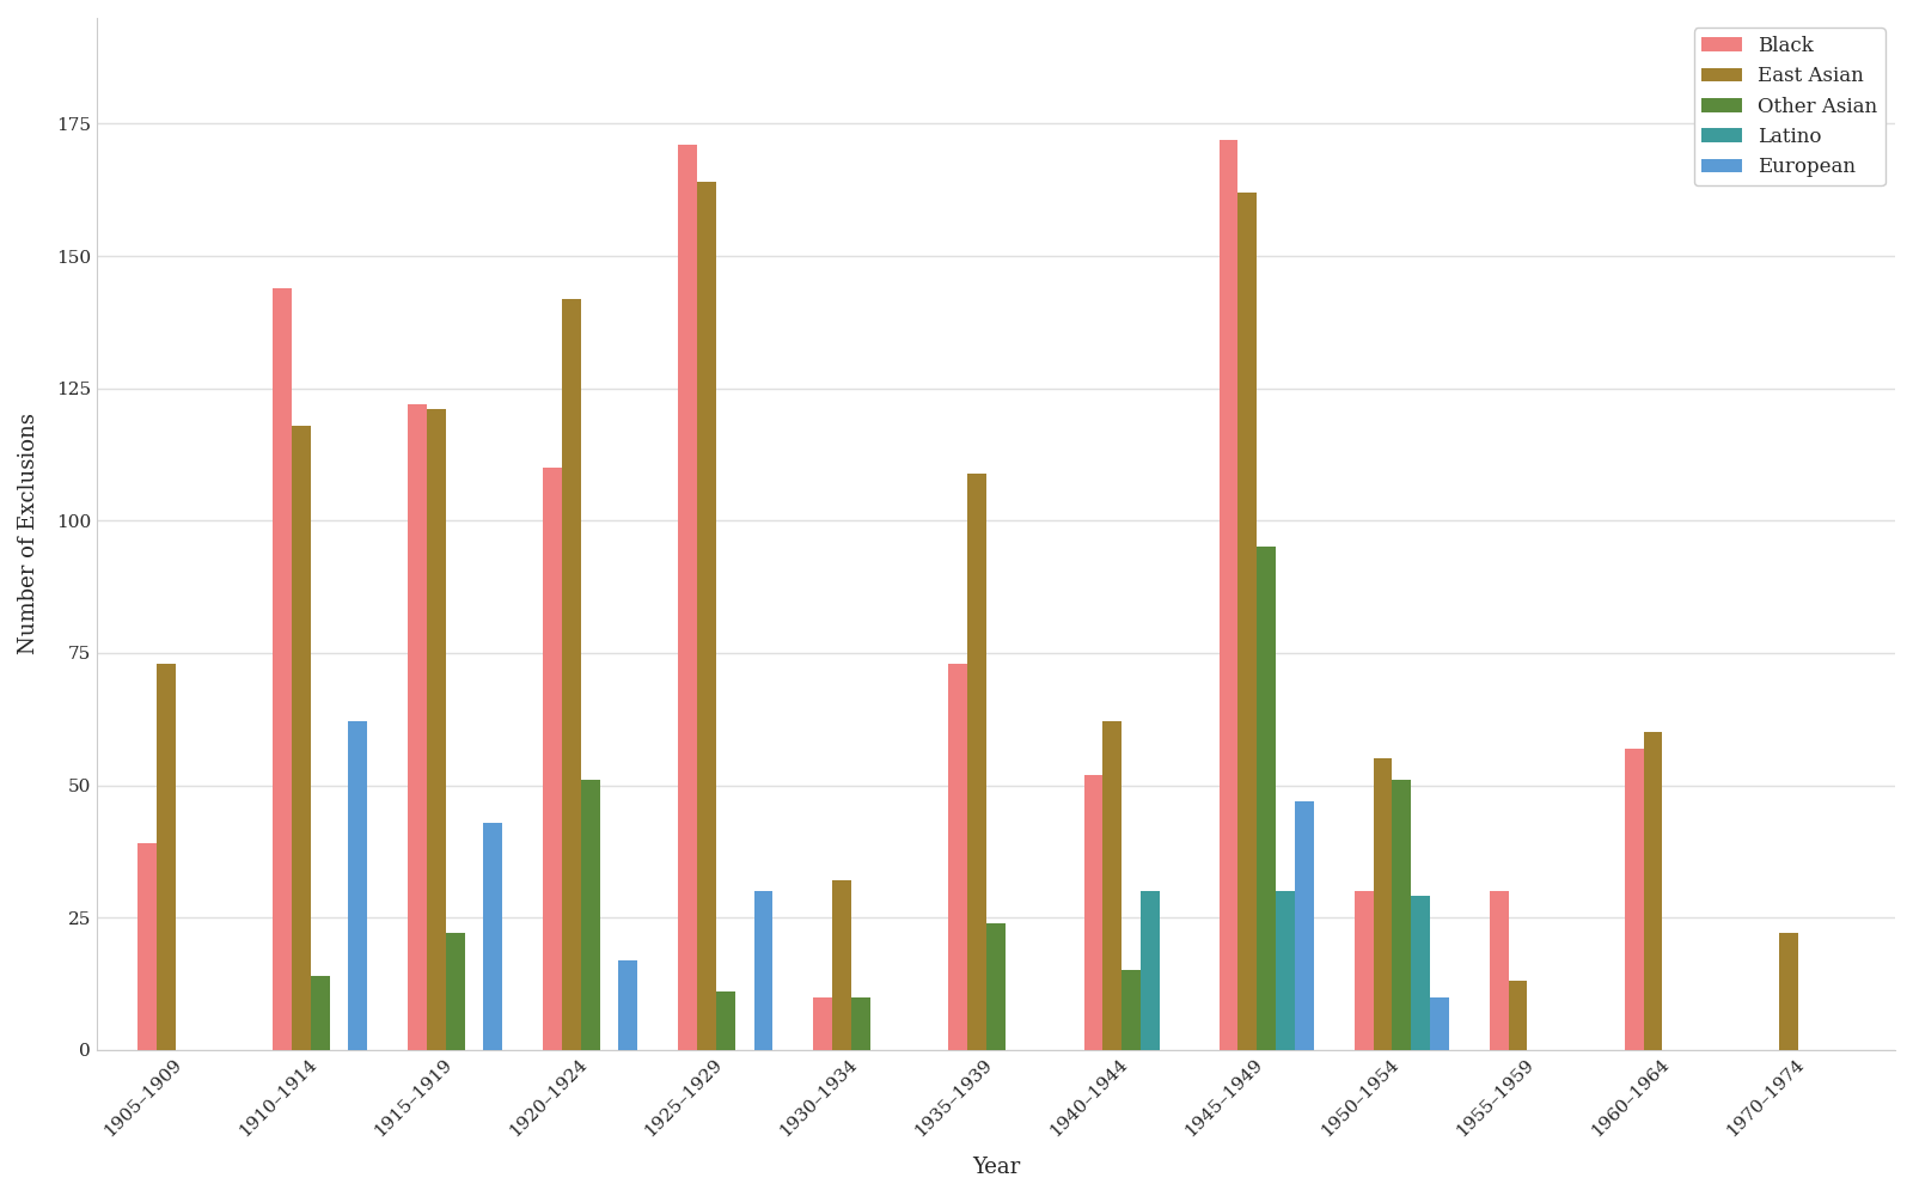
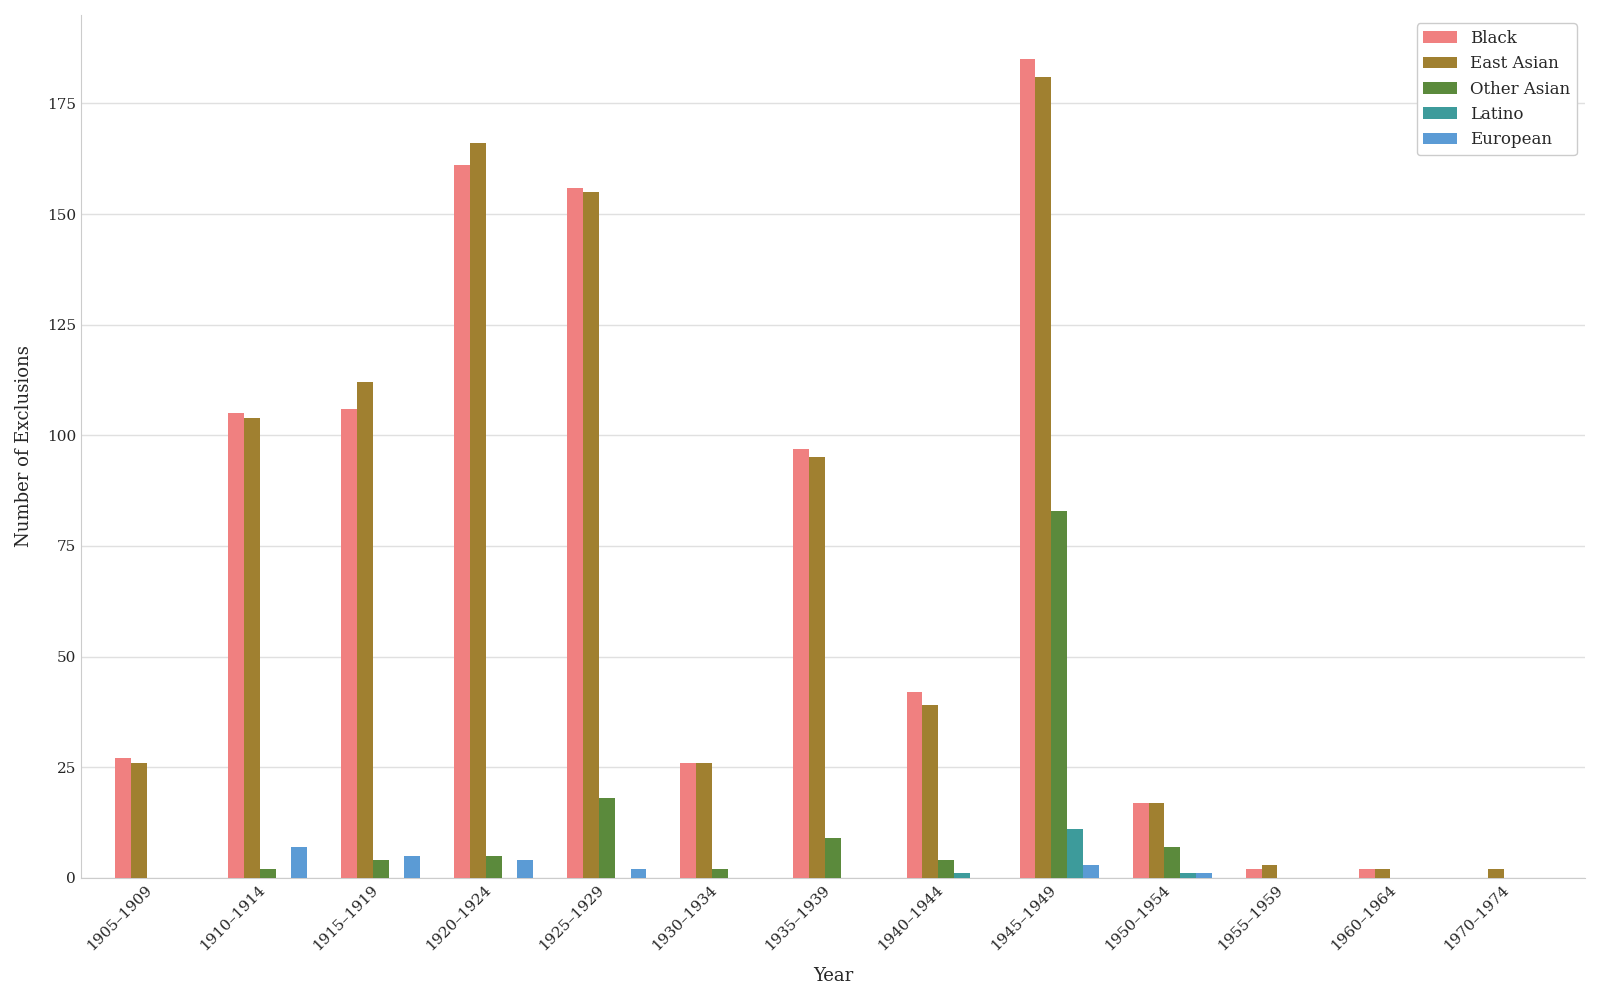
Black/1905–1909: 39 -> 27
East Asian/1905–1909: 73 -> 26
Black/1910–1914: 144 -> 105
East Asian/1910–1914: 118 -> 104
Other Asian/1910–1914: 14 -> 2
European/1910–1914: 62 -> 7
Black/1915–1919: 122 -> 106
East Asian/1915–1919: 121 -> 112
Other Asian/1915–1919: 22 -> 4
European/1915–1919: 43 -> 5
Black/1920–1924: 110 -> 161
East Asian/1920–1924: 142 -> 166
Other Asian/1920–1924: 51 -> 5
European/1920–1924: 17 -> 4
Black/1925–1929: 171 -> 156
East Asian/1925–1929: 164 -> 155
Other Asian/1925–1929: 11 -> 18
European/1925–1929: 30 -> 2
Black/1930–1934: 10 -> 26
East Asian/1930–1934: 32 -> 26
Other Asian/1930–1934: 10 -> 2
Black/1935–1939: 73 -> 97
East Asian/1935–1939: 109 -> 95
Other Asian/1935–1939: 24 -> 9
Black/1940–1944: 52 -> 42
East Asian/1940–1944: 62 -> 39
Other Asian/1940–1944: 15 -> 4
Latino/1940–1944: 30 -> 1
Black/1945–1949: 172 -> 185
East Asian/1945–1949: 162 -> 181
Other Asian/1945–1949: 95 -> 83
Latino/1945–1949: 30 -> 11
European/1945–1949: 47 -> 3
Black/1950–1954: 30 -> 17
East Asian/1950–1954: 55 -> 17
Other Asian/1950–1954: 51 -> 7
Latino/1950–1954: 29 -> 1
European/1950–1954: 10 -> 1
Black/1955–1959: 30 -> 2
East Asian/1955–1959: 13 -> 3
Black/1960–1964: 57 -> 2
East Asian/1960–1964: 60 -> 2
East Asian/1970–1974: 22 -> 2
